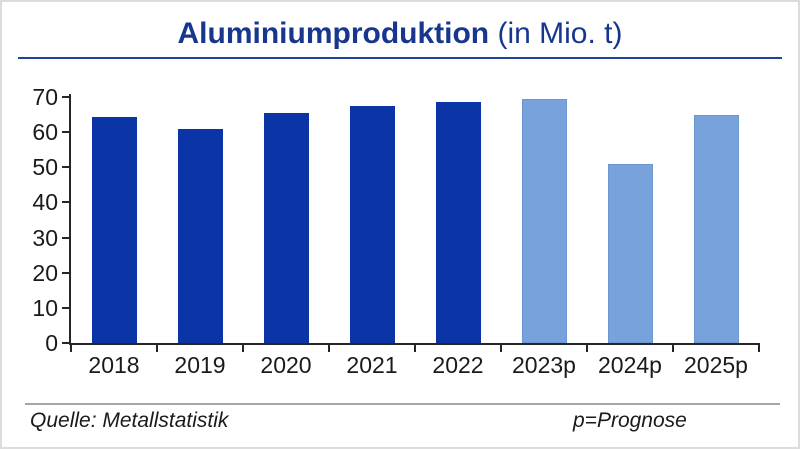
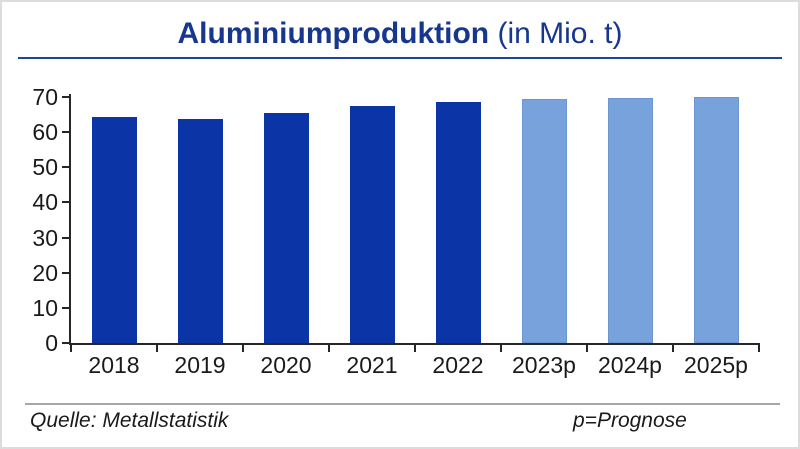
2019: 61 -> 64
2024p: 51 -> 70
2025p: 65 -> 70
